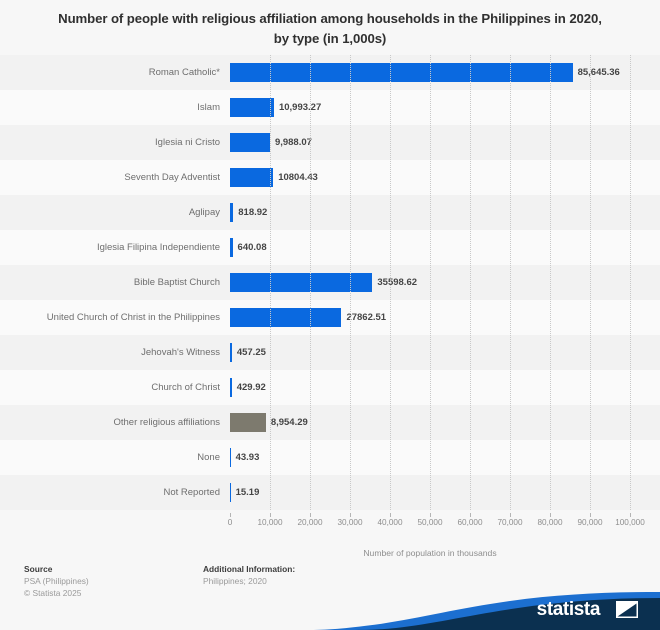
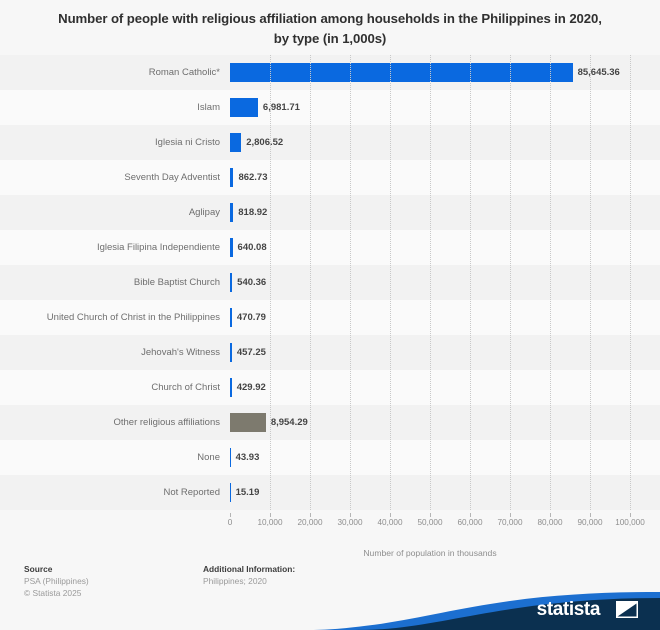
Islam: 10,993.27 -> 6,981.71
Iglesia ni Cristo: 9,988.07 -> 2,806.52
Seventh Day Adventist: 10804.43 -> 862.73
Bible Baptist Church: 35598.62 -> 540.36
United Church of Christ in the Philippines: 27862.51 -> 470.79
